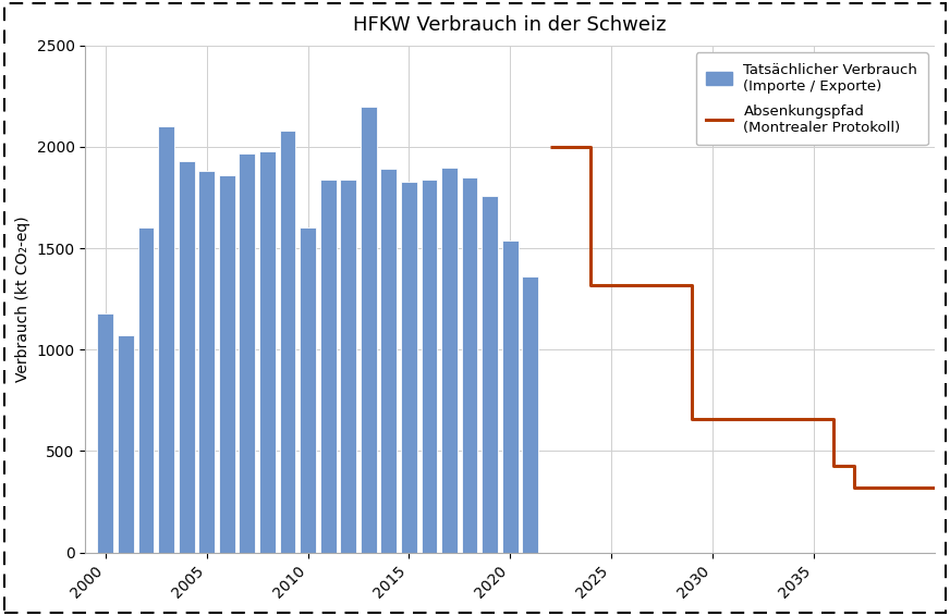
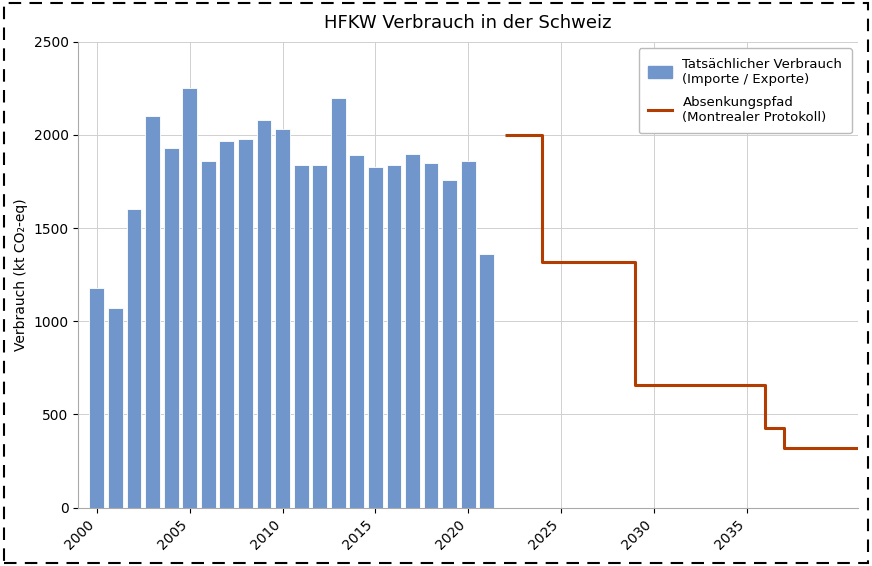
Tatsächlicher Verbrauch (Importe / Exporte)/2005: 1880 -> 2250
Tatsächlicher Verbrauch (Importe / Exporte)/2010: 1600 -> 2030
Tatsächlicher Verbrauch (Importe / Exporte)/2020: 1540 -> 1860
